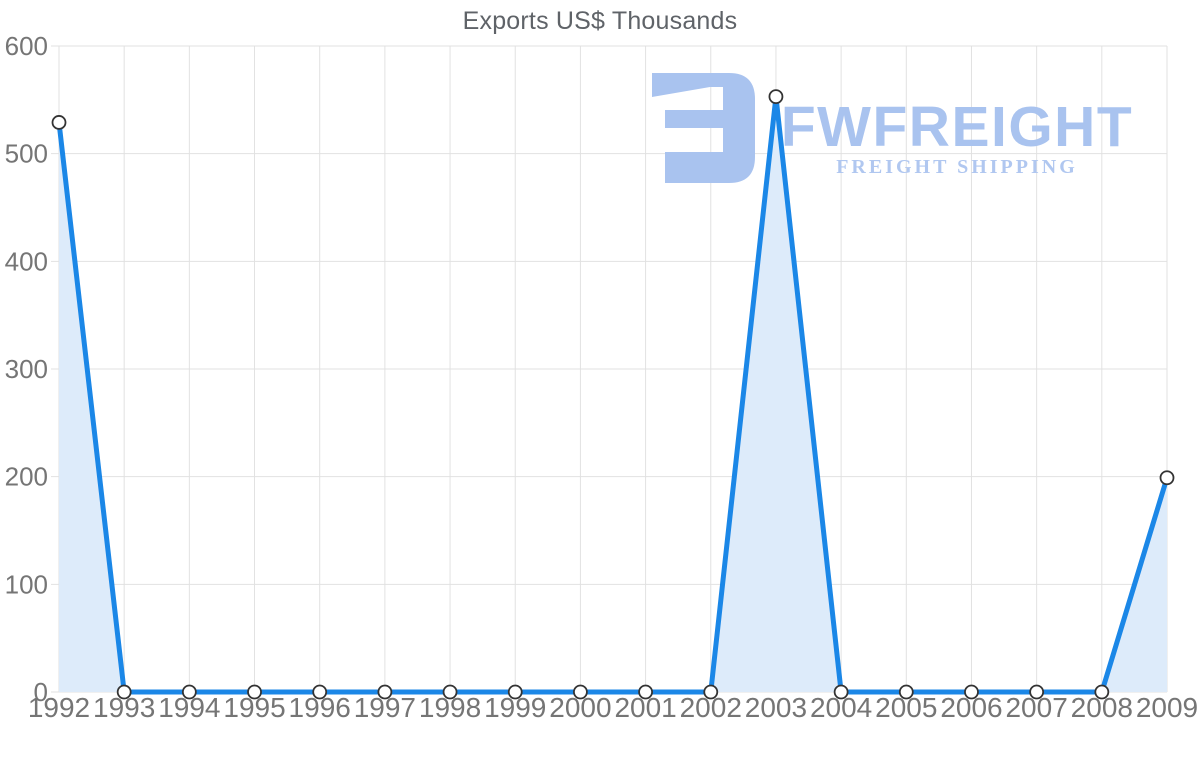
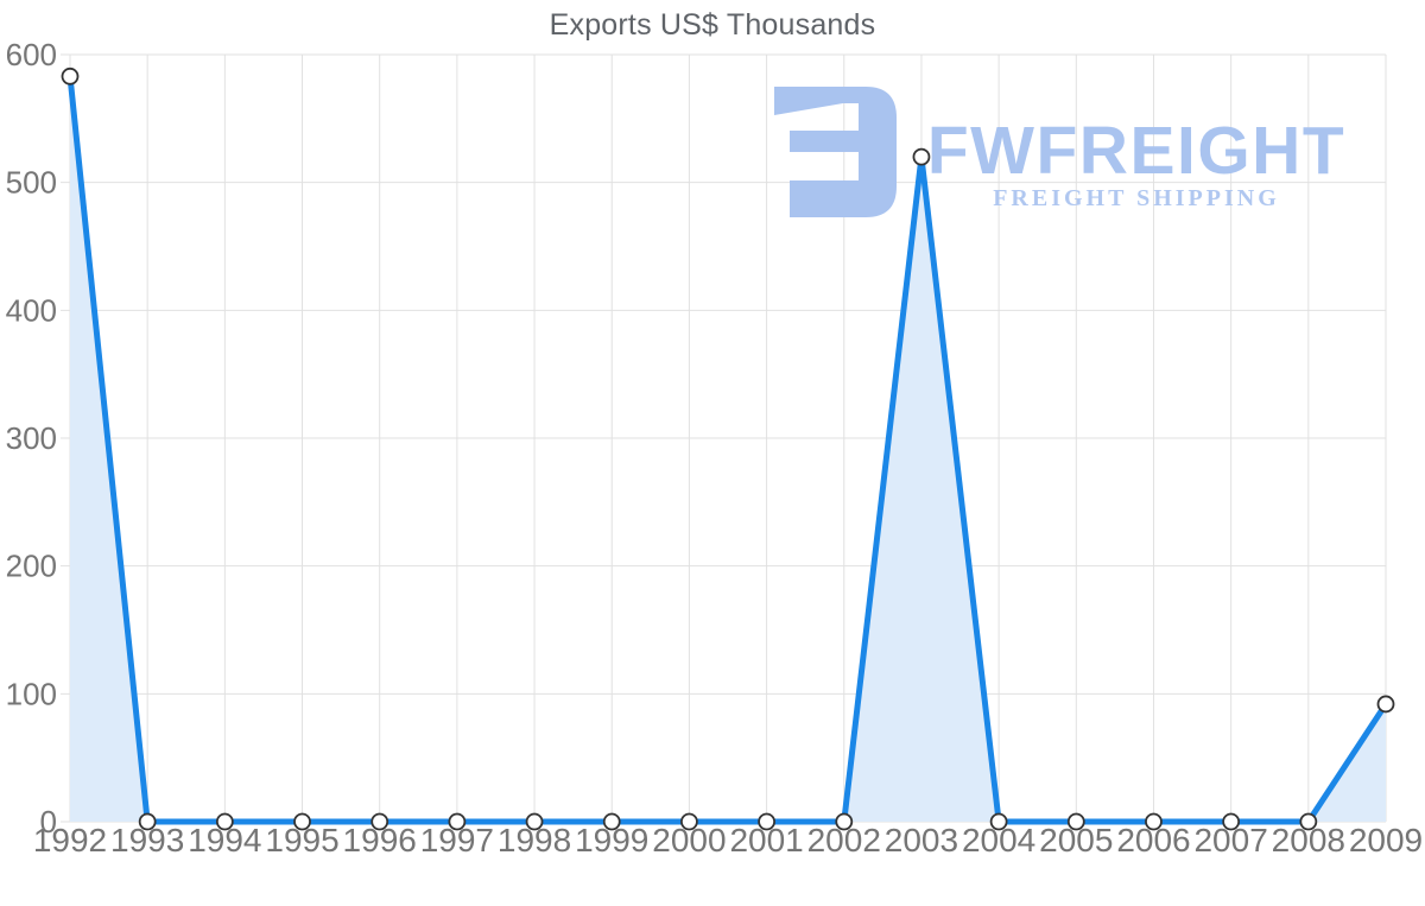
1992: 529 -> 583
2003: 553 -> 520
2009: 199 -> 92
